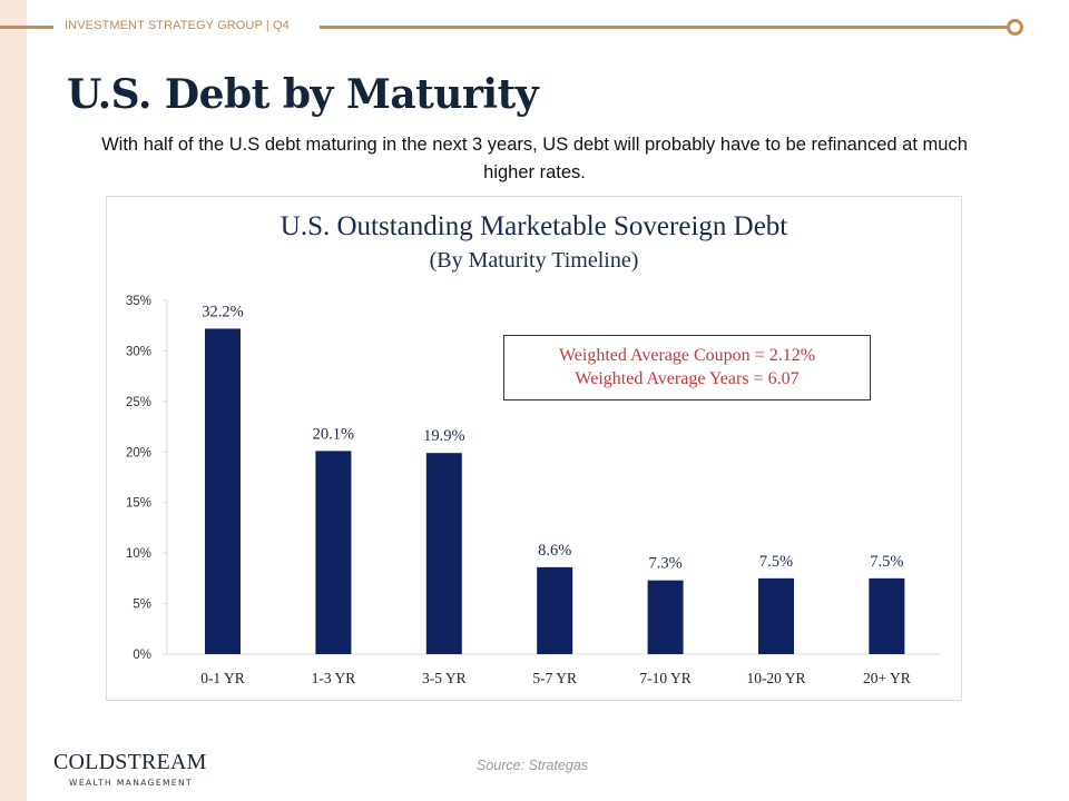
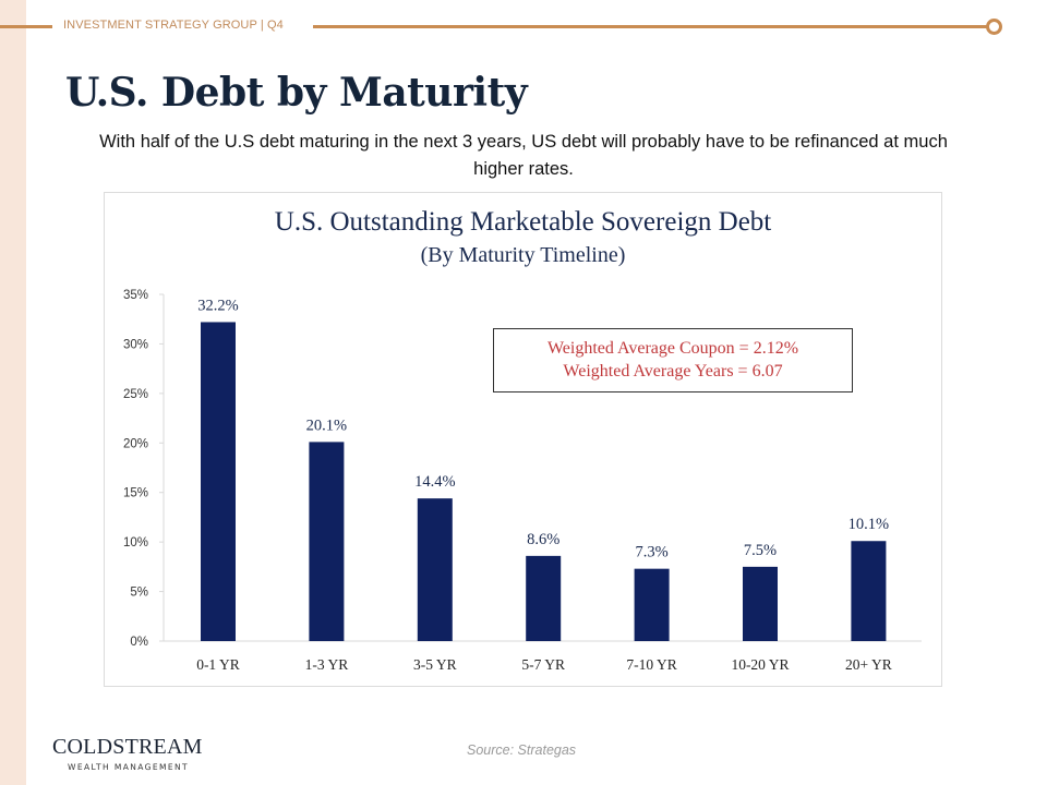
3-5 YR: 19.9% -> 14.4%
20+ YR: 7.5% -> 10.1%
